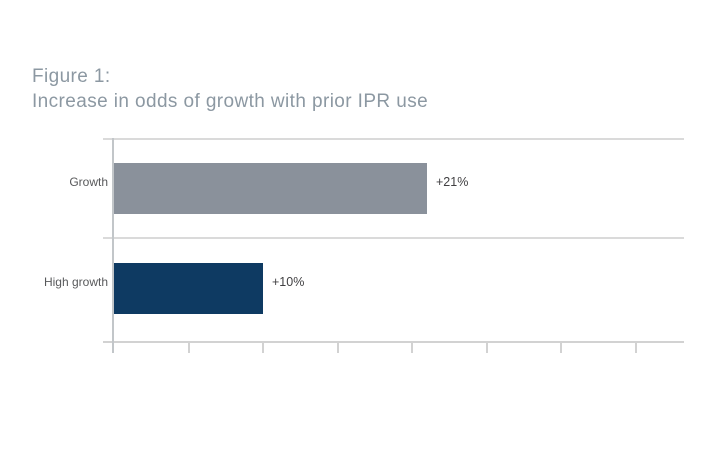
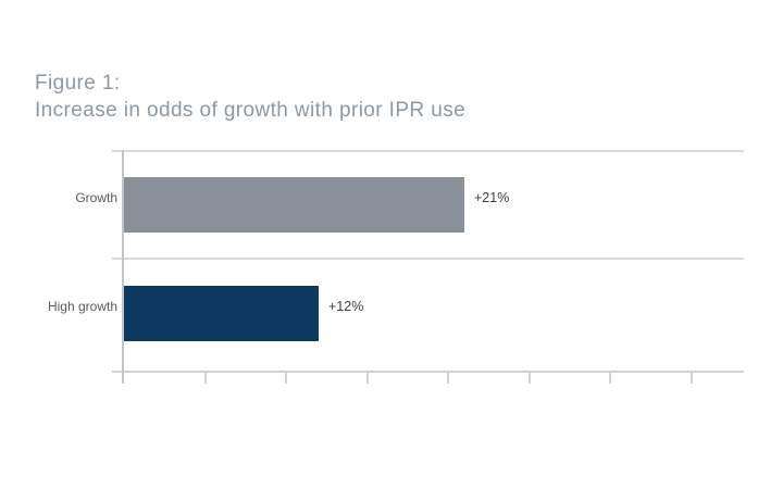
High growth: +10% -> +12%
